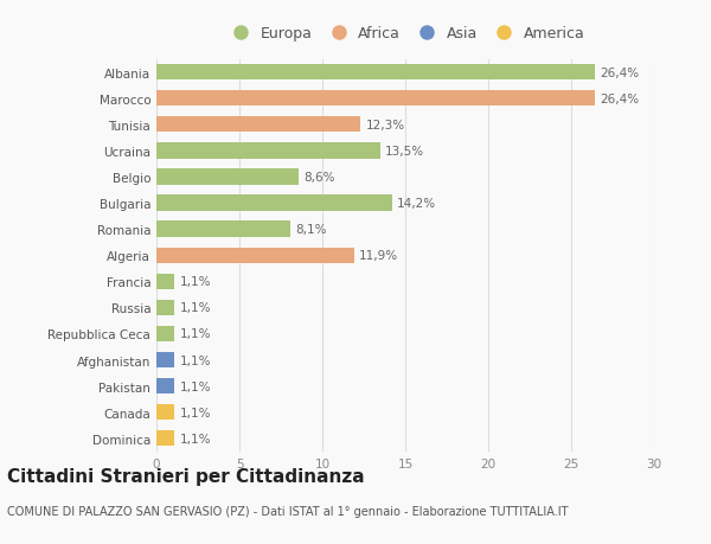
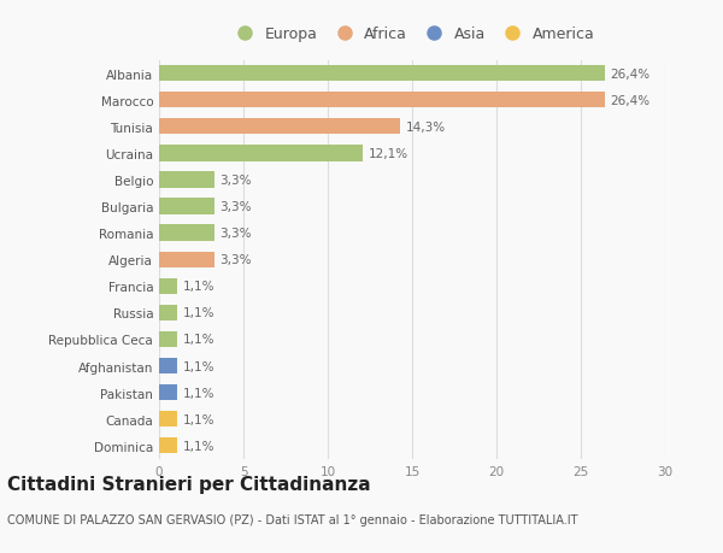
Tunisia: 12,3% -> 14,3%
Ucraina: 13,5% -> 12,1%
Belgio: 8,6% -> 3,3%
Bulgaria: 14,2% -> 3,3%
Romania: 8,1% -> 3,3%
Algeria: 11,9% -> 3,3%
